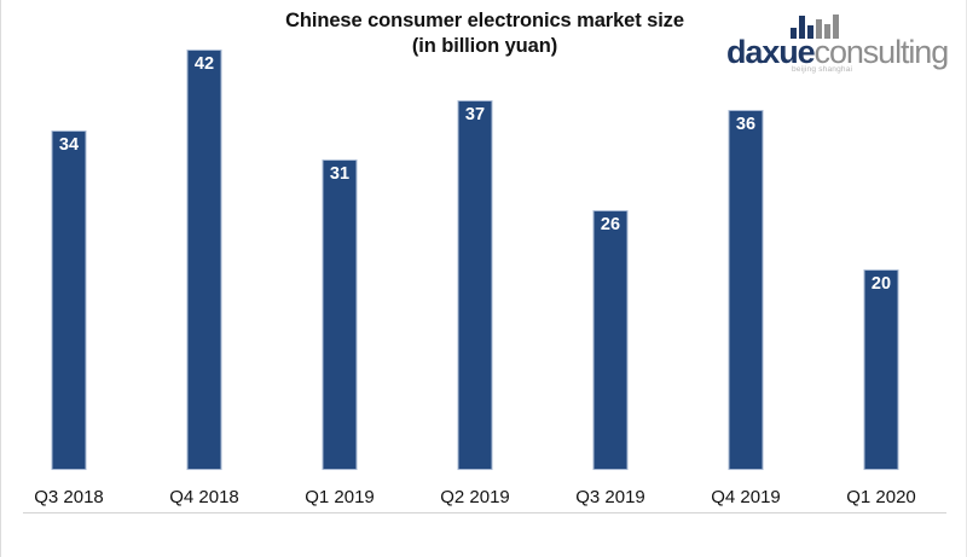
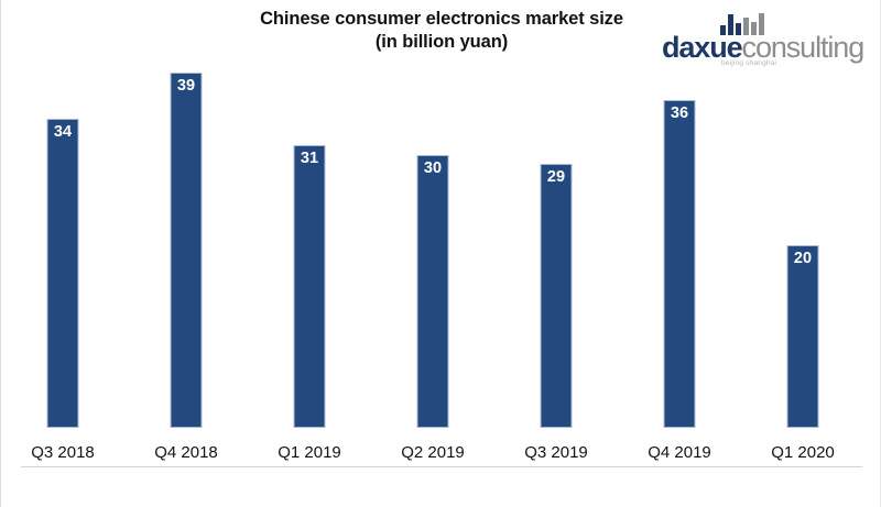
Q4 2018: 42 -> 39
Q2 2019: 37 -> 30
Q3 2019: 26 -> 29
